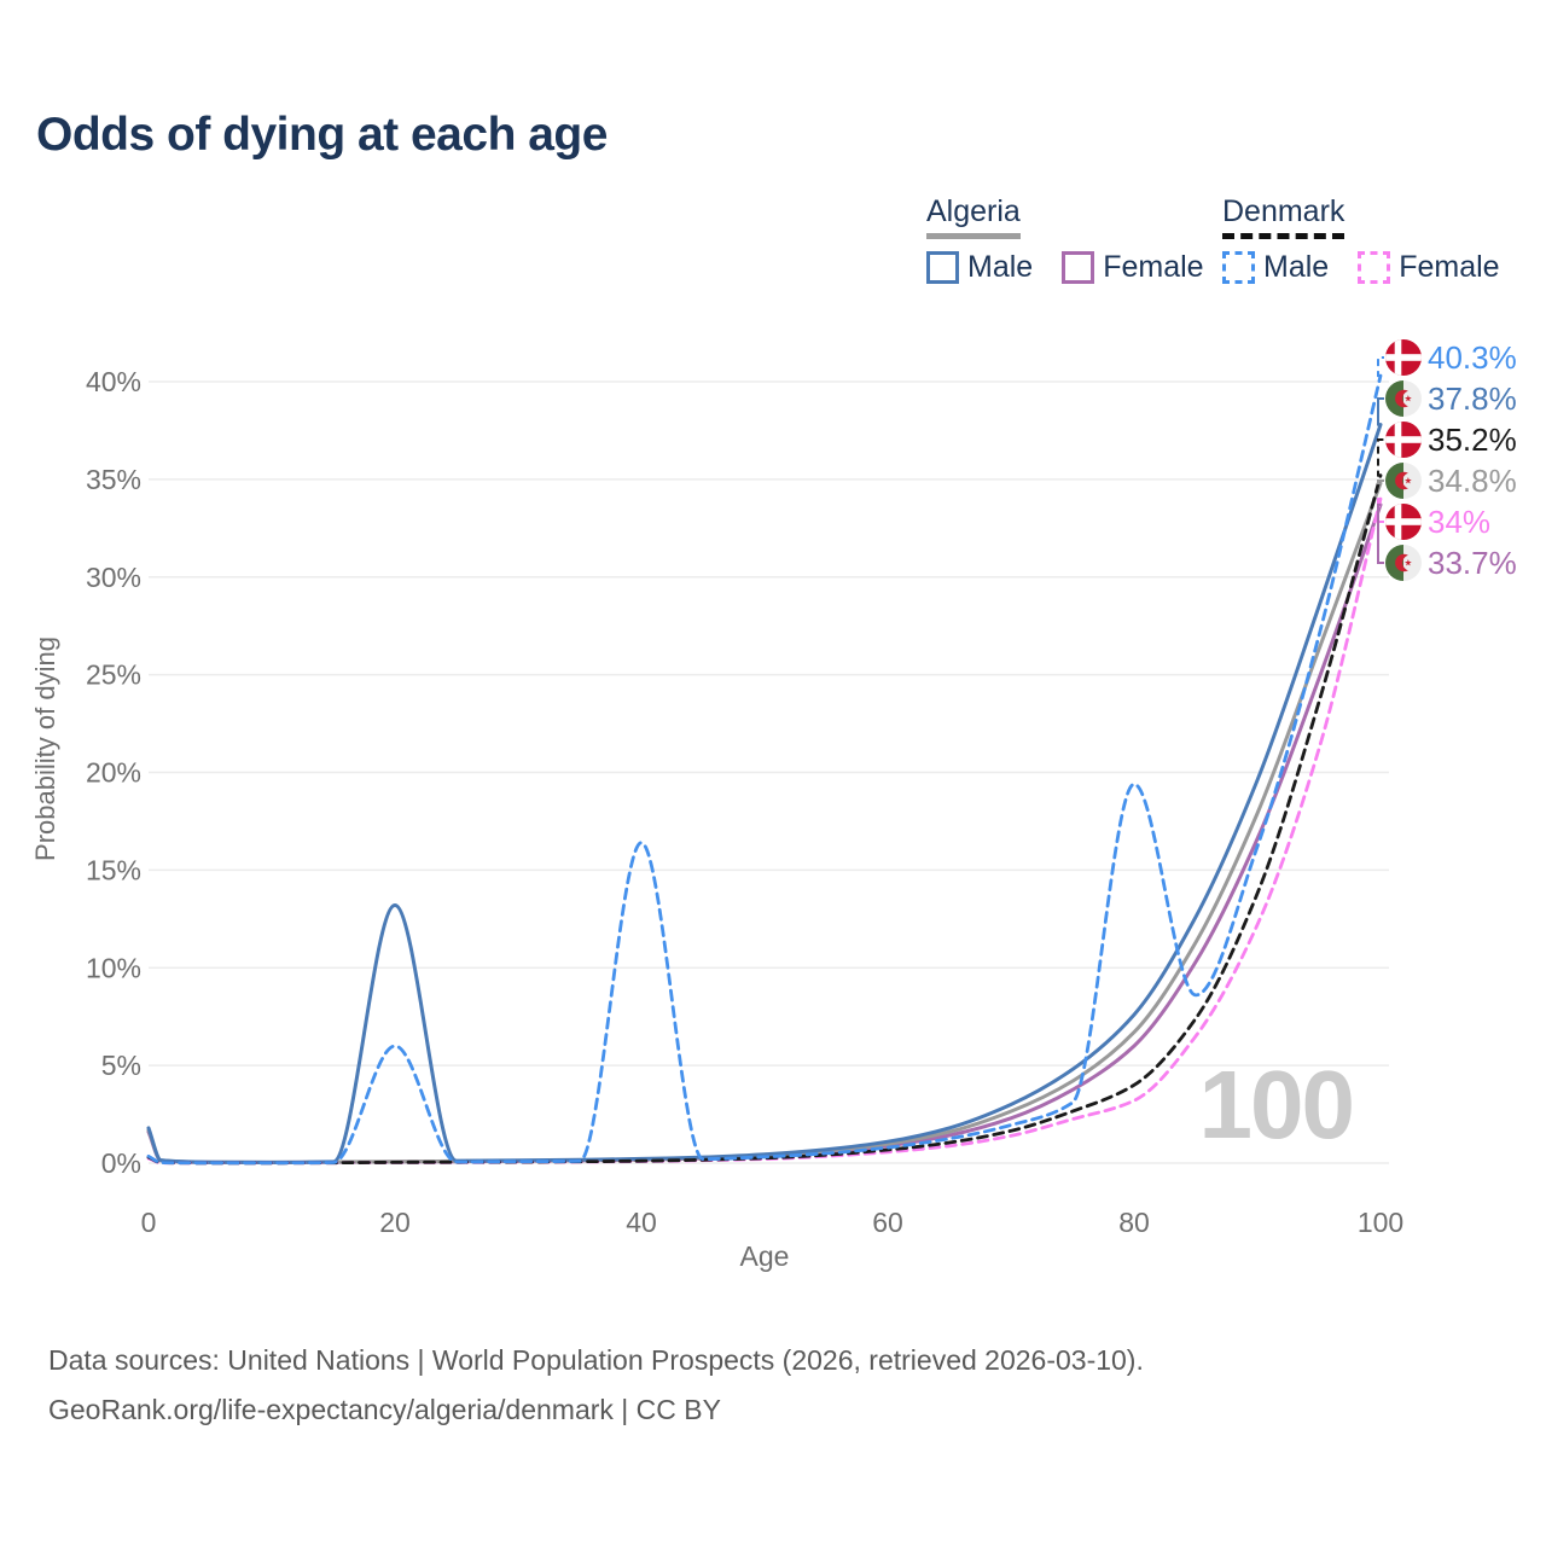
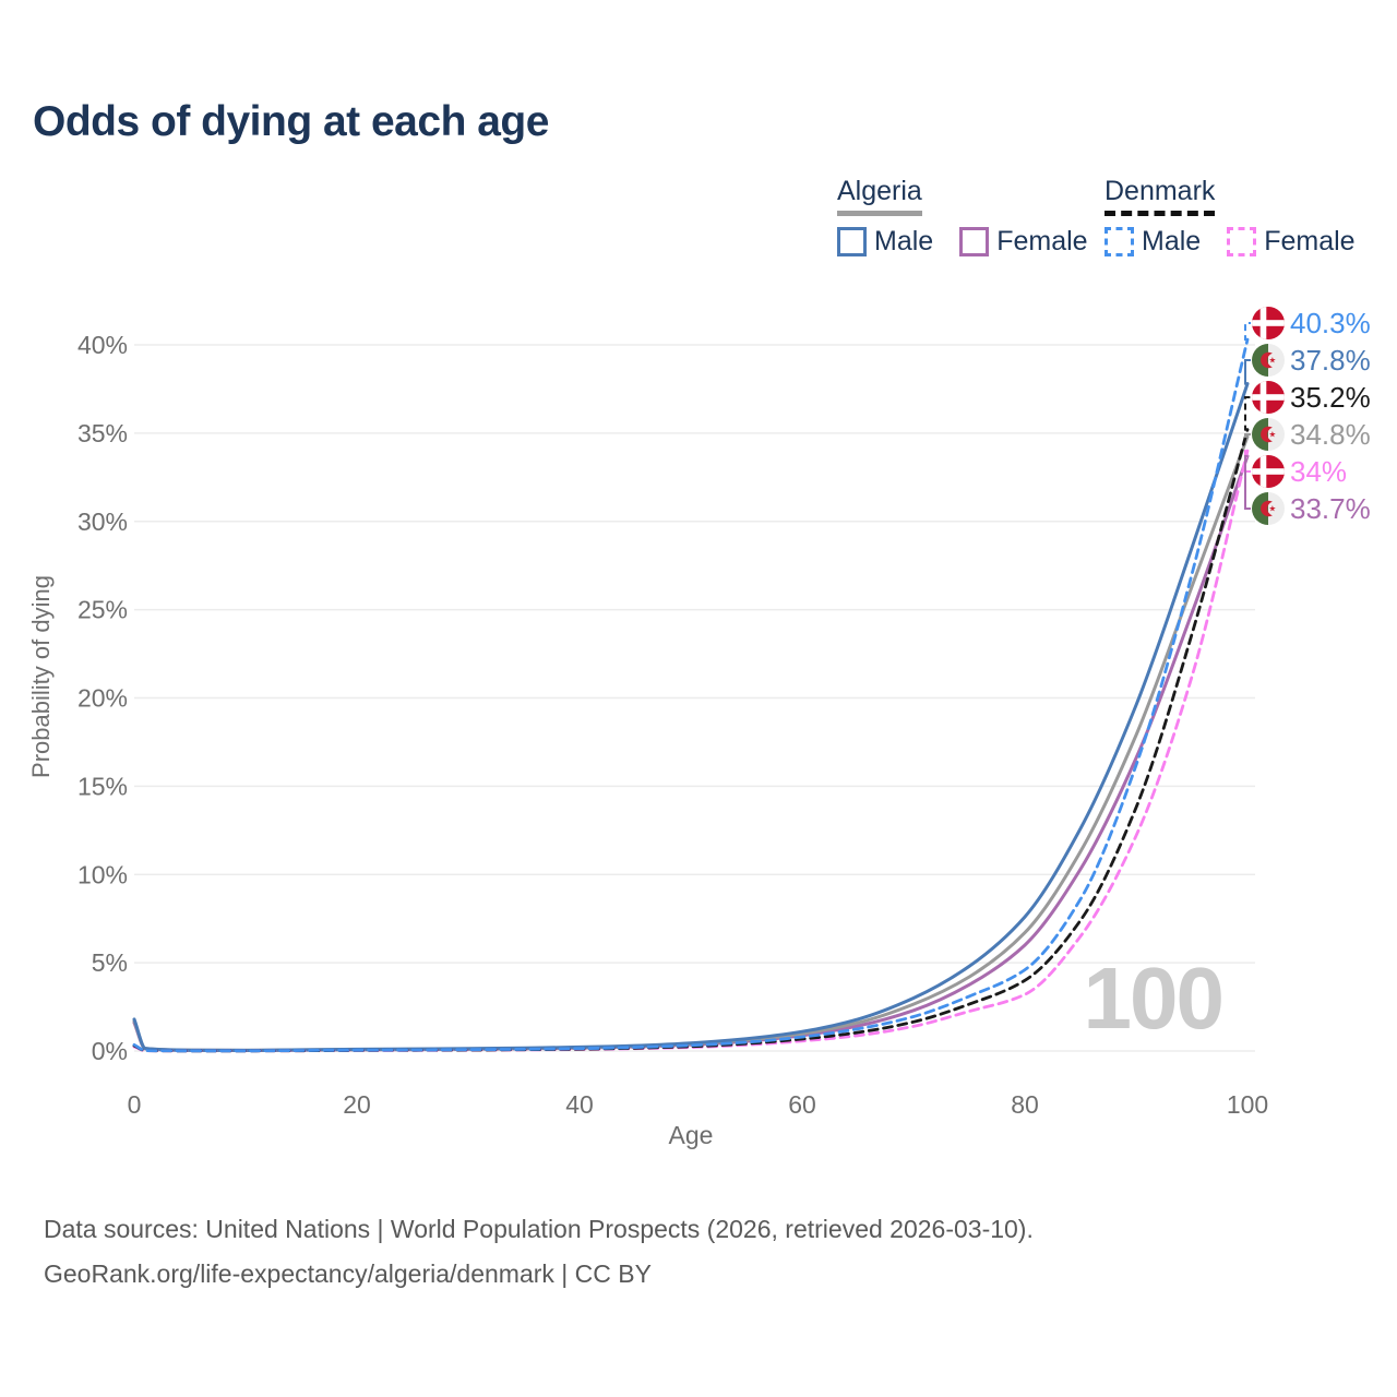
Algeria Male/20: 13.2% -> 0.1%
Denmark Male/20: 6.0% -> 0.1%
Denmark Male/40: 16.4% -> 0.1%
Denmark Male/80: 19.4% -> 4.6%
